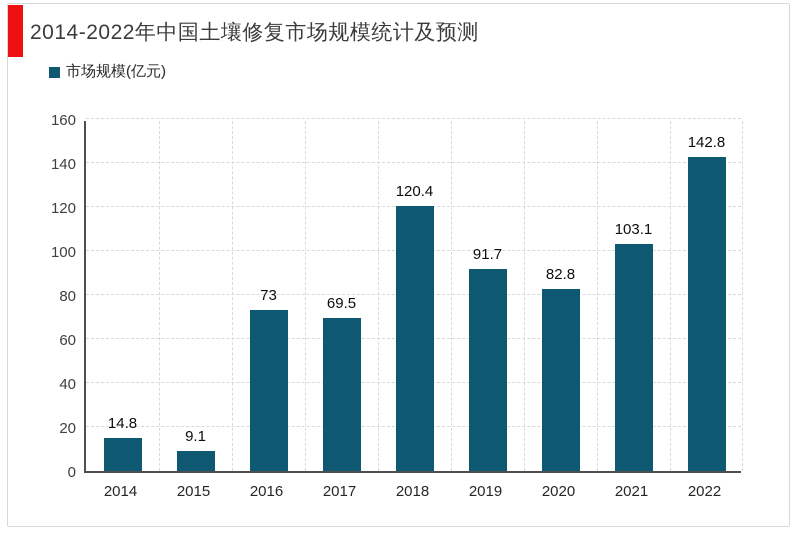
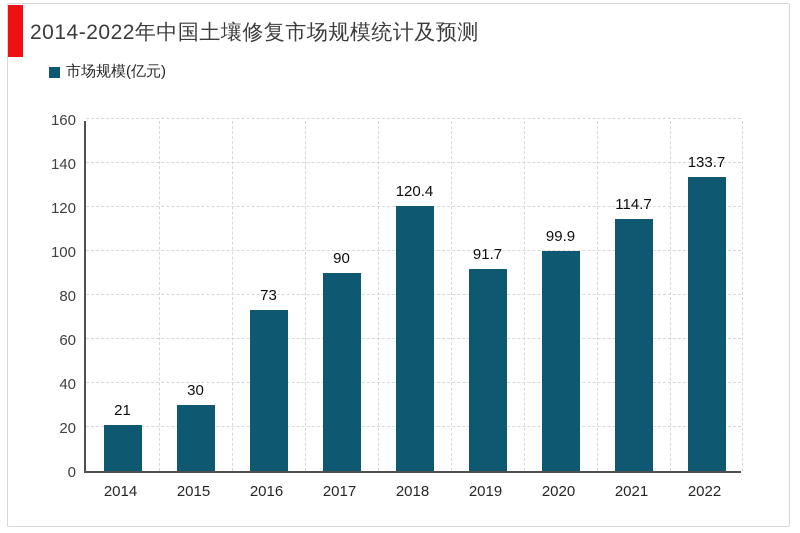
2014: 14.8 -> 21
2015: 9.1 -> 30
2017: 69.5 -> 90
2020: 82.8 -> 99.9
2021: 103.1 -> 114.7
2022: 142.8 -> 133.7
